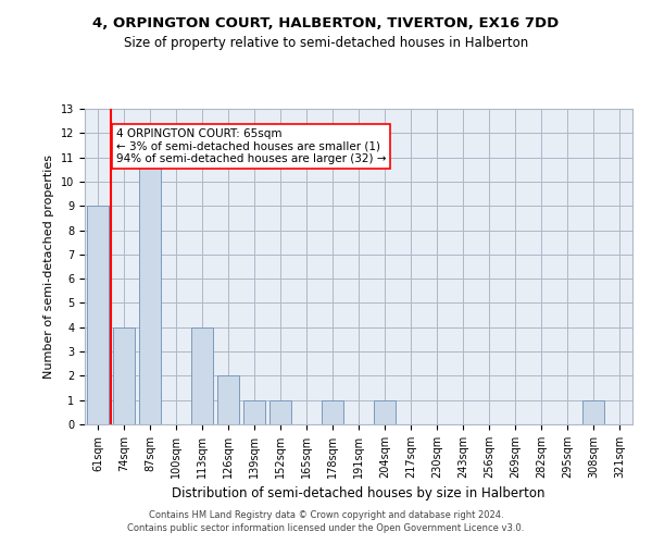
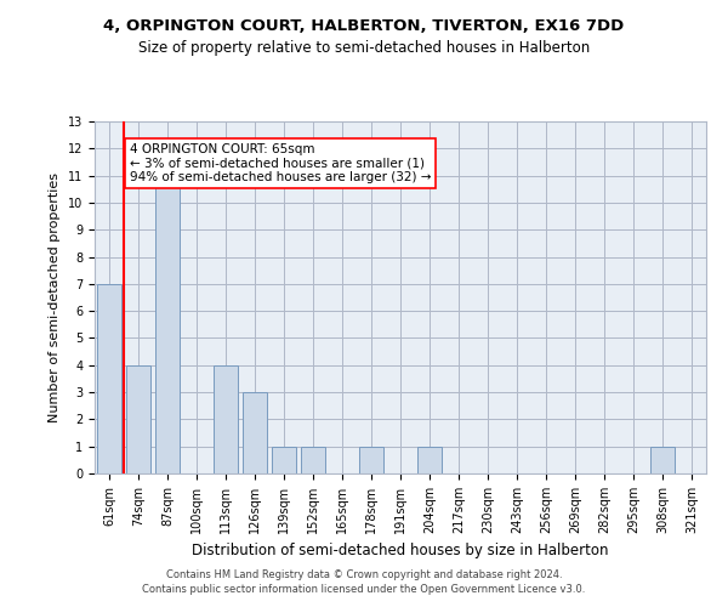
61sqm: 9 -> 7
126sqm: 2 -> 3
